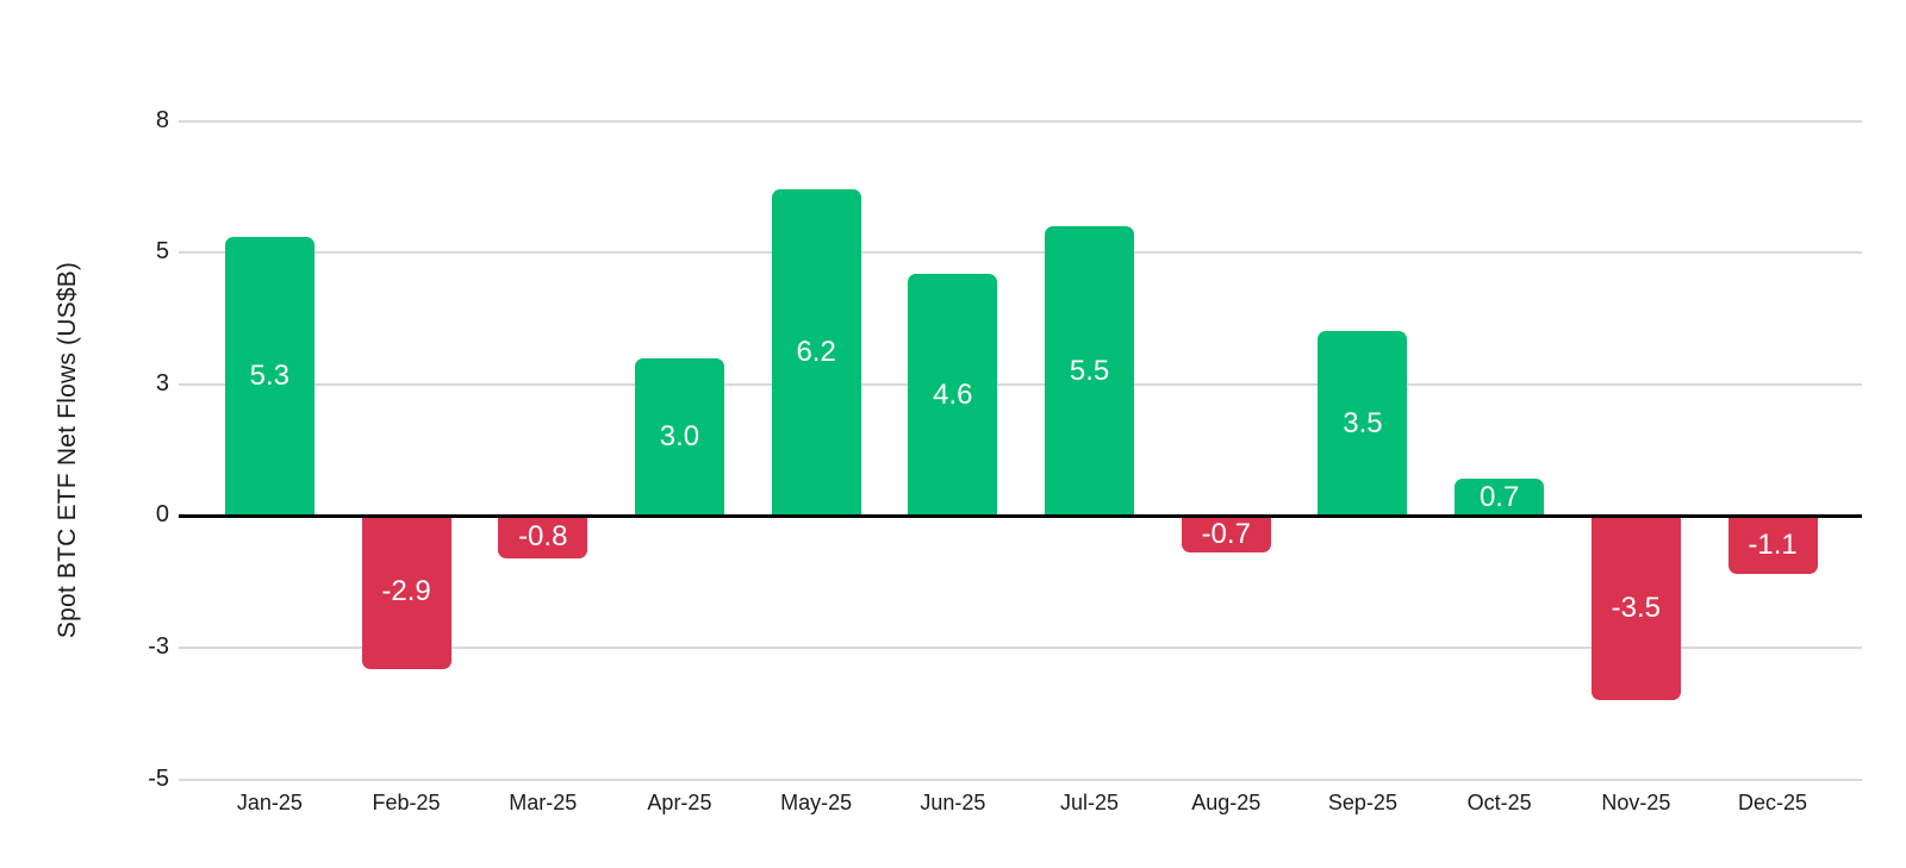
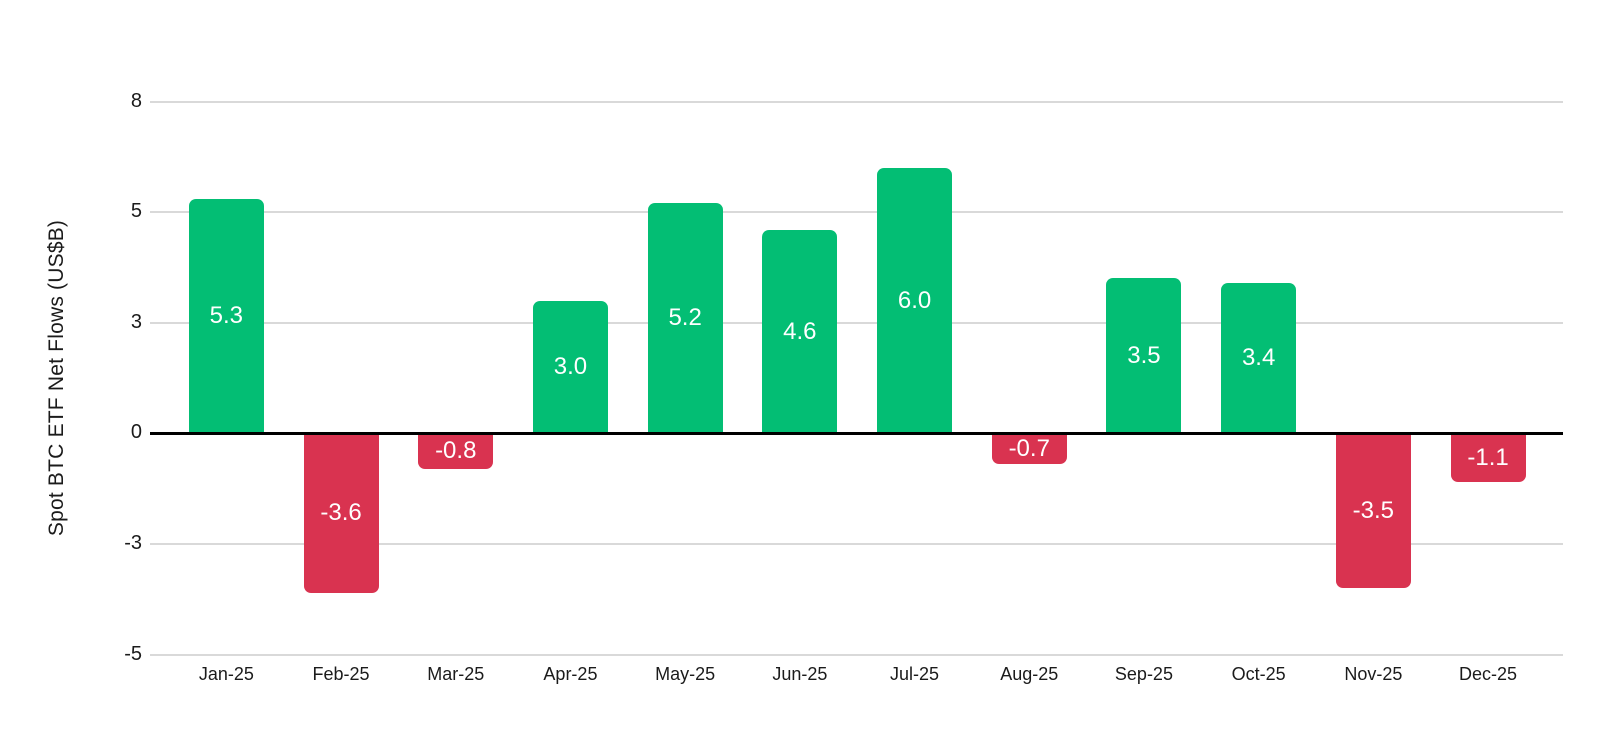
Feb-25: -2.9 -> -3.6
May-25: 6.2 -> 5.2
Jul-25: 5.5 -> 6.0
Oct-25: 0.7 -> 3.4
